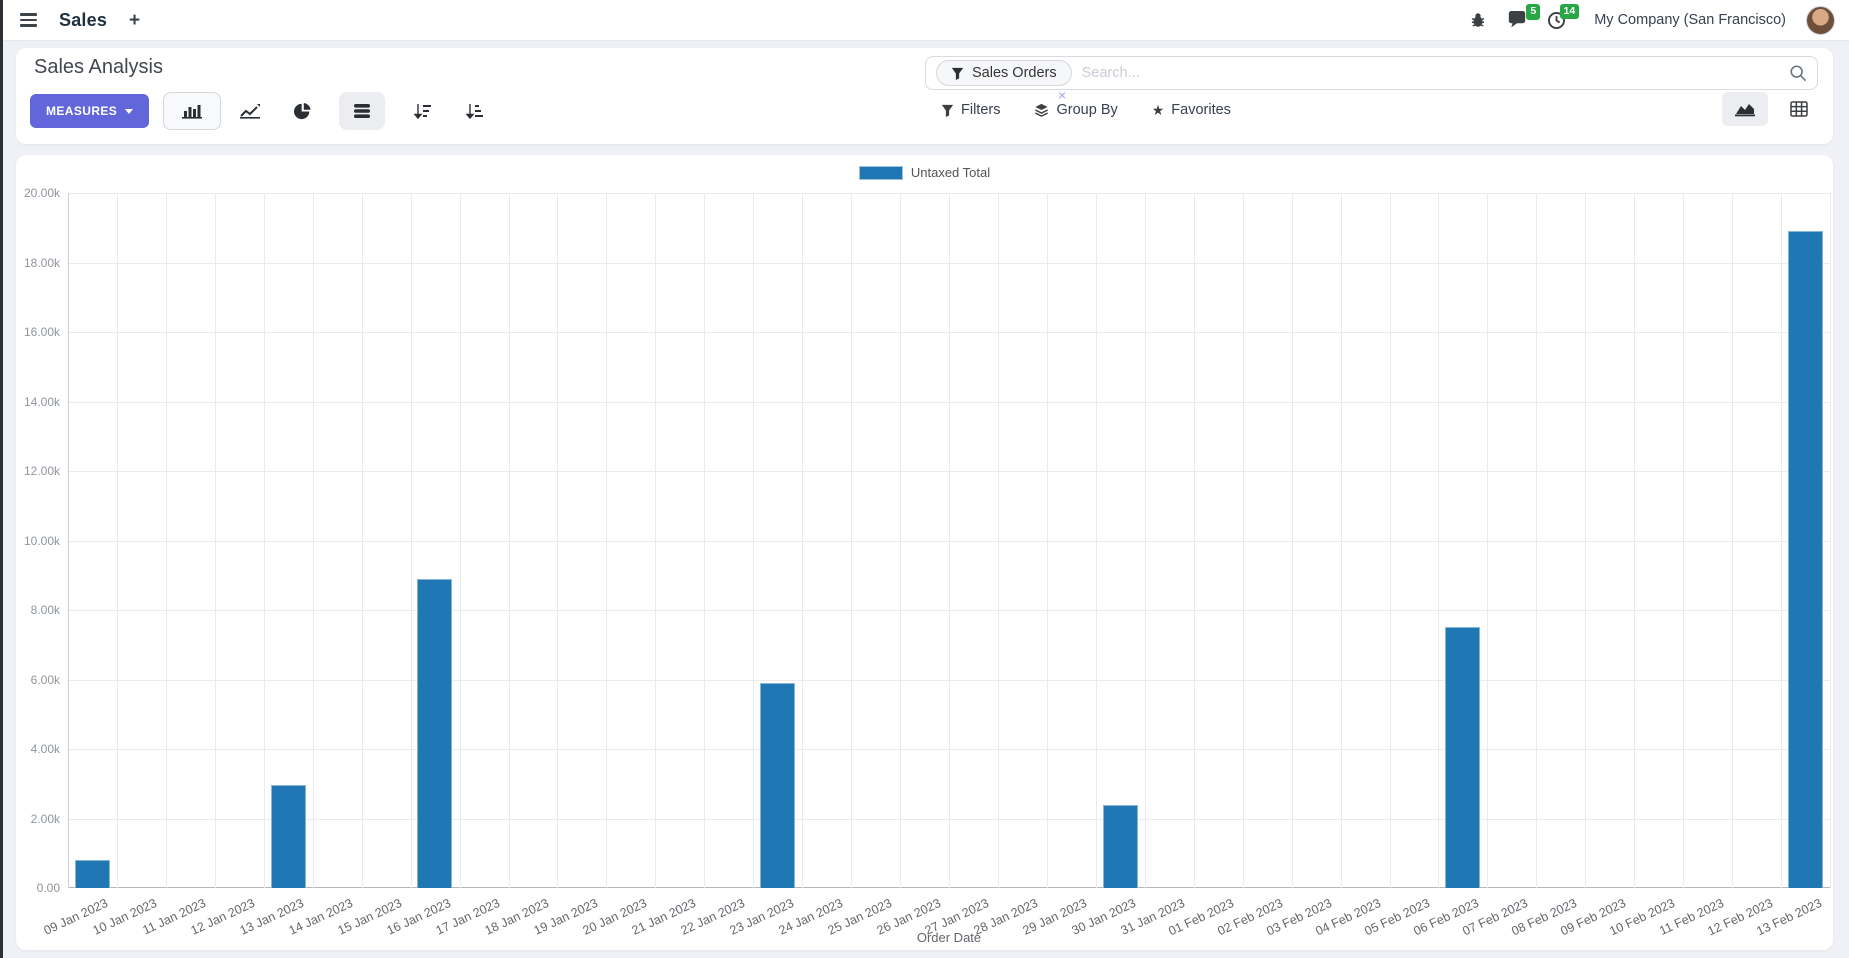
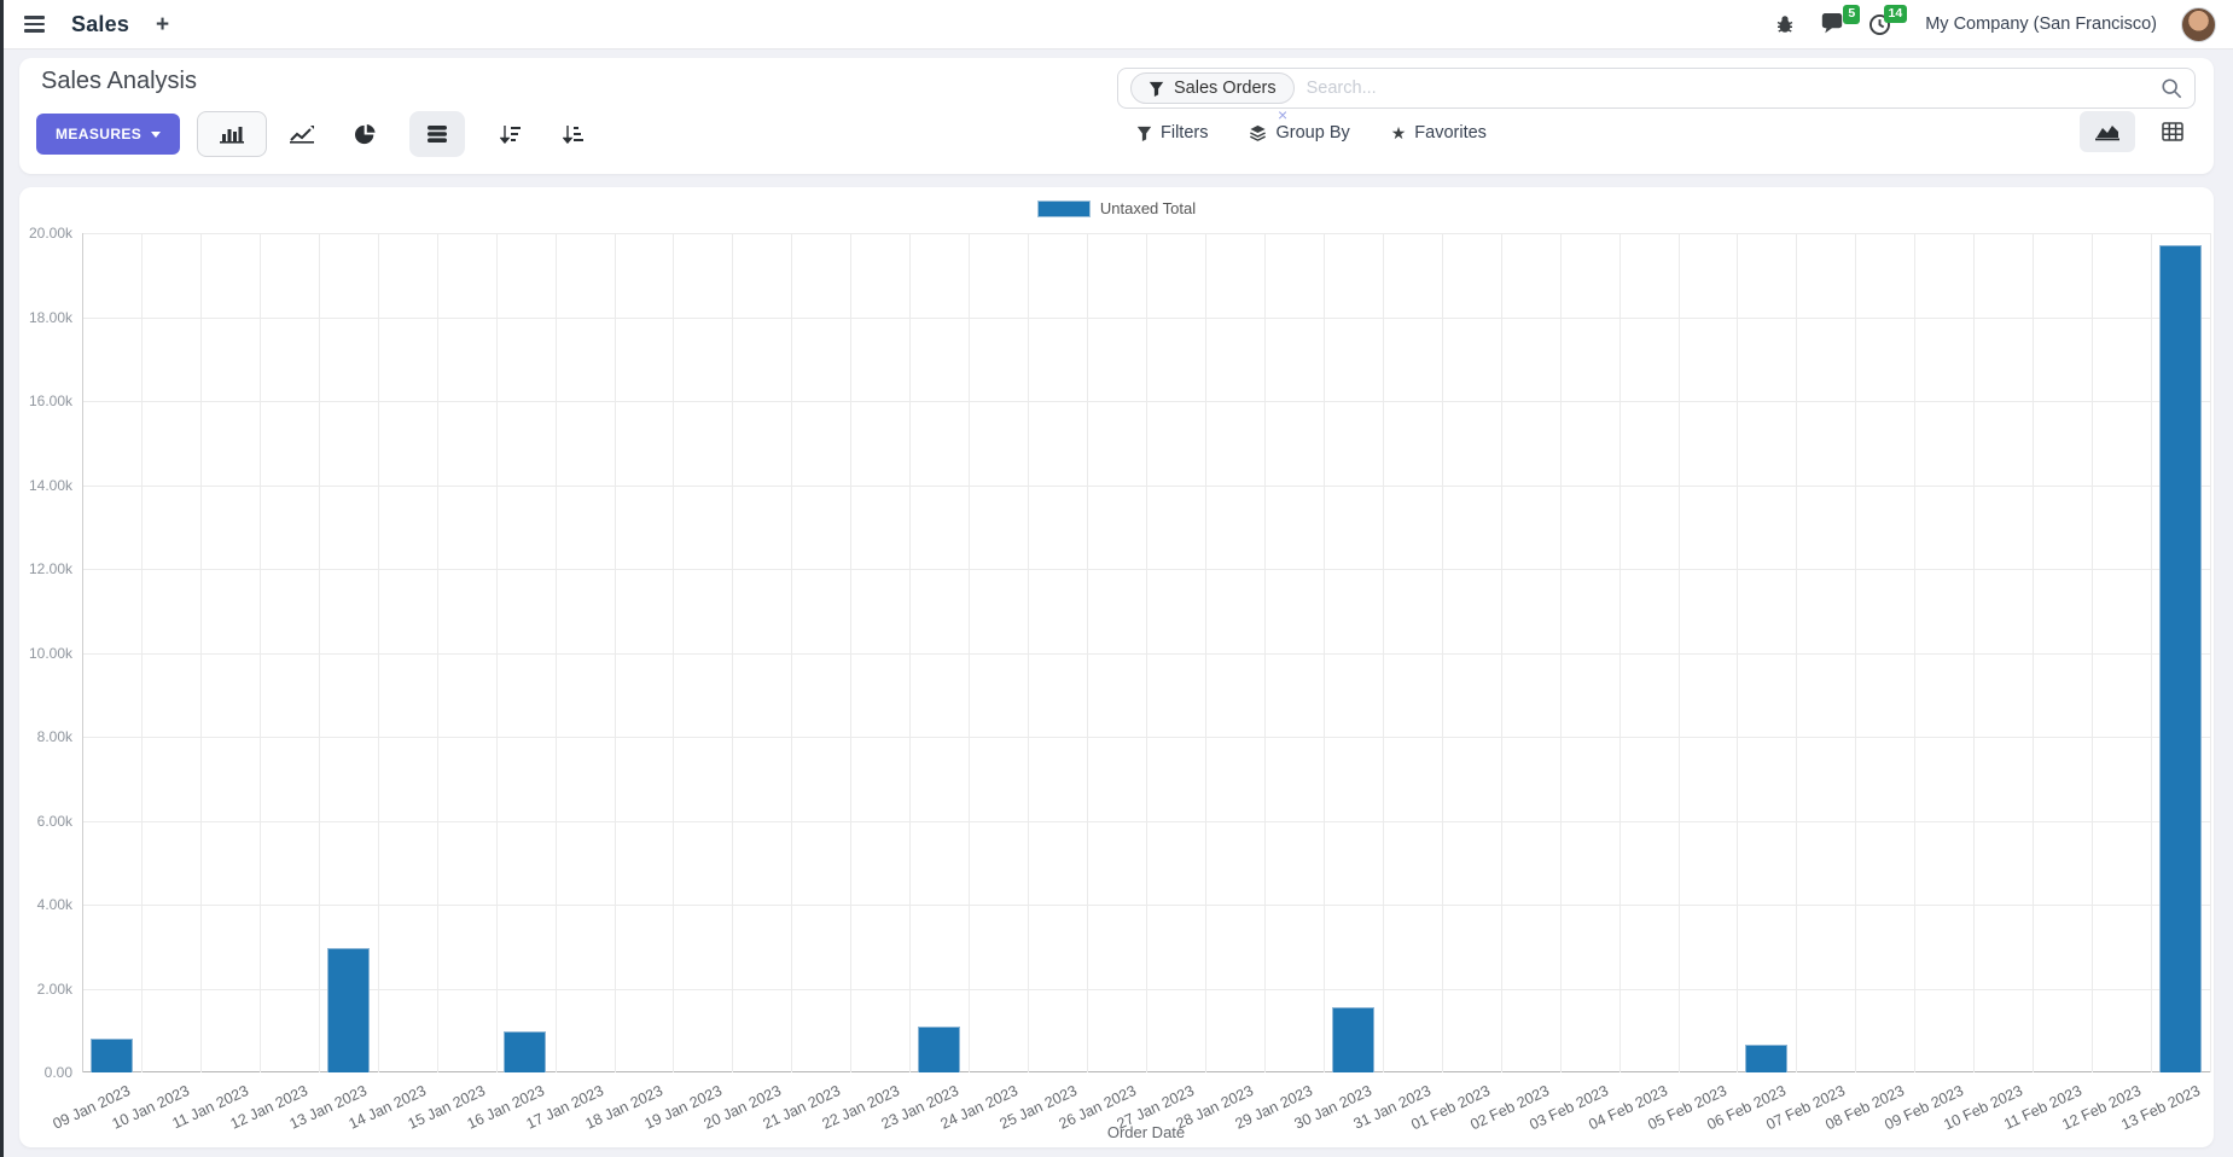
16 Jan 2023: 8.9k -> 1.0k
23 Jan 2023: 5.9k -> 1.1k
30 Jan 2023: 2.4k -> 1.6k
06 Feb 2023: 7.5k -> 0.7k
13 Feb 2023: 18.9k -> 19.7k
